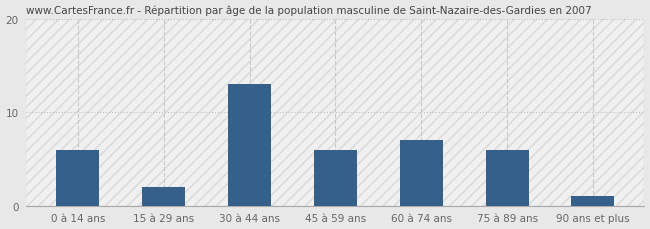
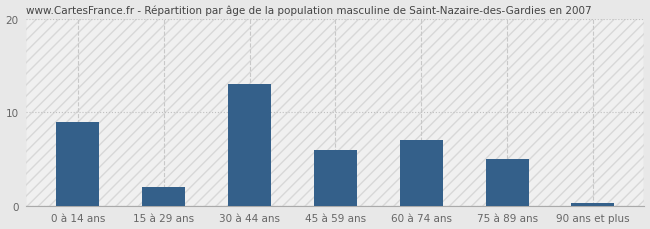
0 à 14 ans: 6.0 -> 9.0
75 à 89 ans: 6.0 -> 5.0
90 ans et plus: 1.0 -> 0.3
